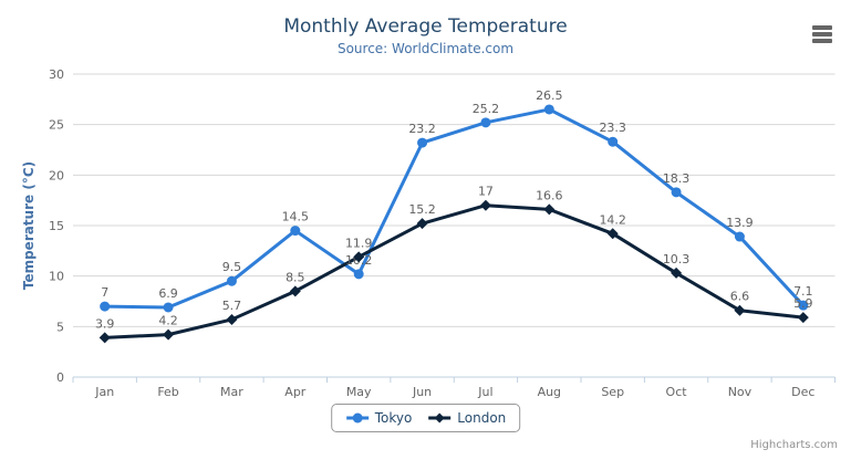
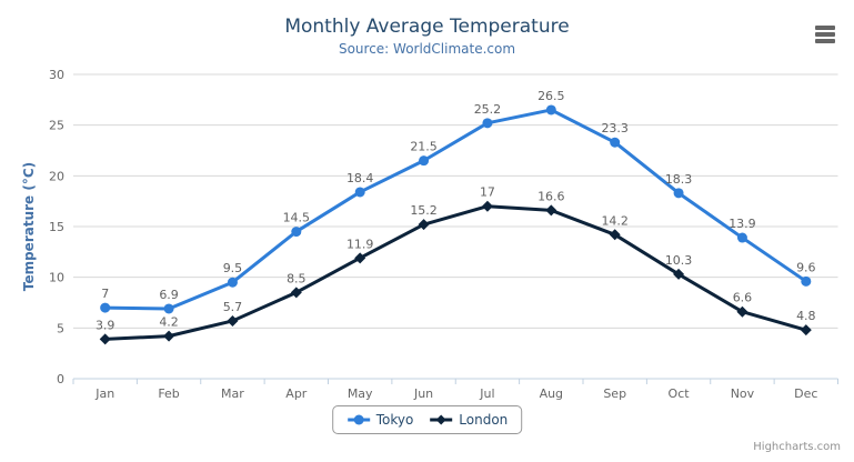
Tokyo/May: 10.2 -> 18.4
Tokyo/Jun: 23.2 -> 21.5
Tokyo/Dec: 7.1 -> 9.6
London/Dec: 5.9 -> 4.8
